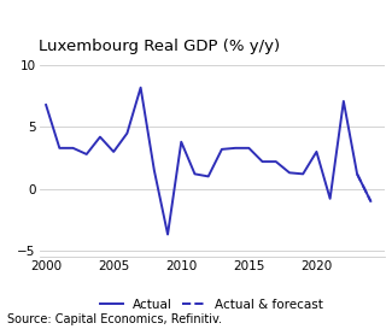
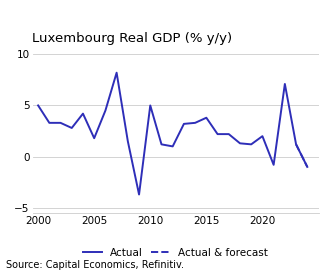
2000: 6.8 -> 5.0
2005: 3.0 -> 1.8
2010: 3.8 -> 5.0
2015: 3.3 -> 3.8
2020: 3.0 -> 2.0
